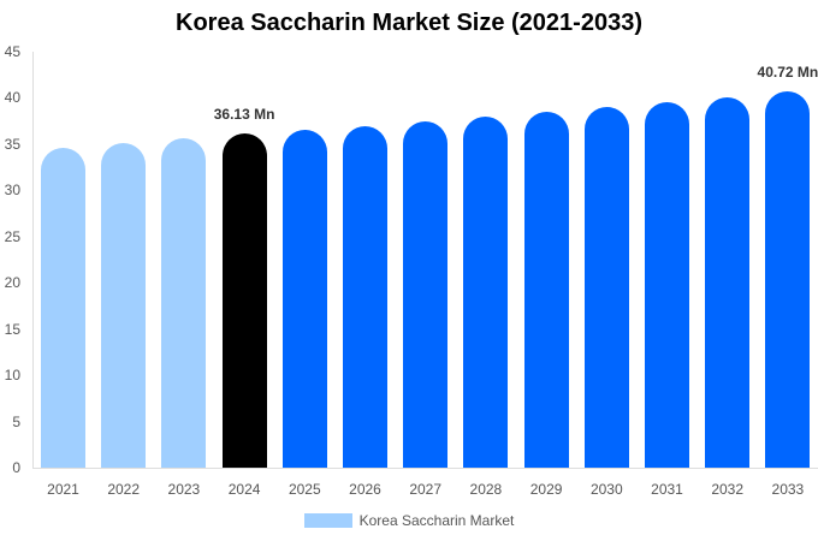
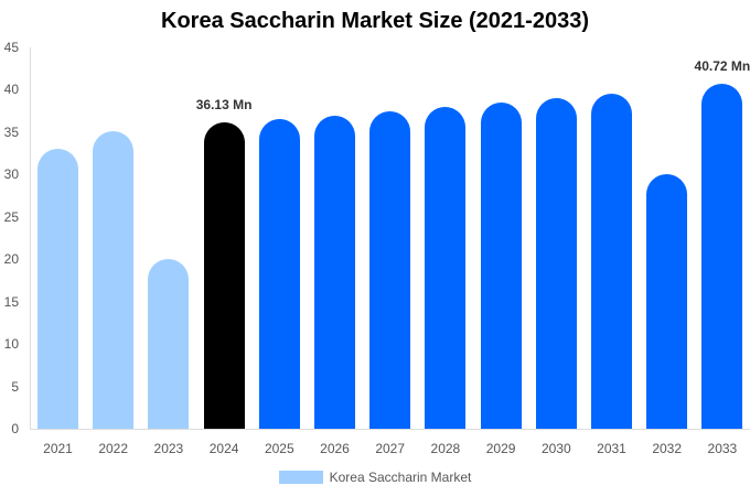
2021: 35 -> 33
2023: 36 -> 20
2032: 40 -> 30
